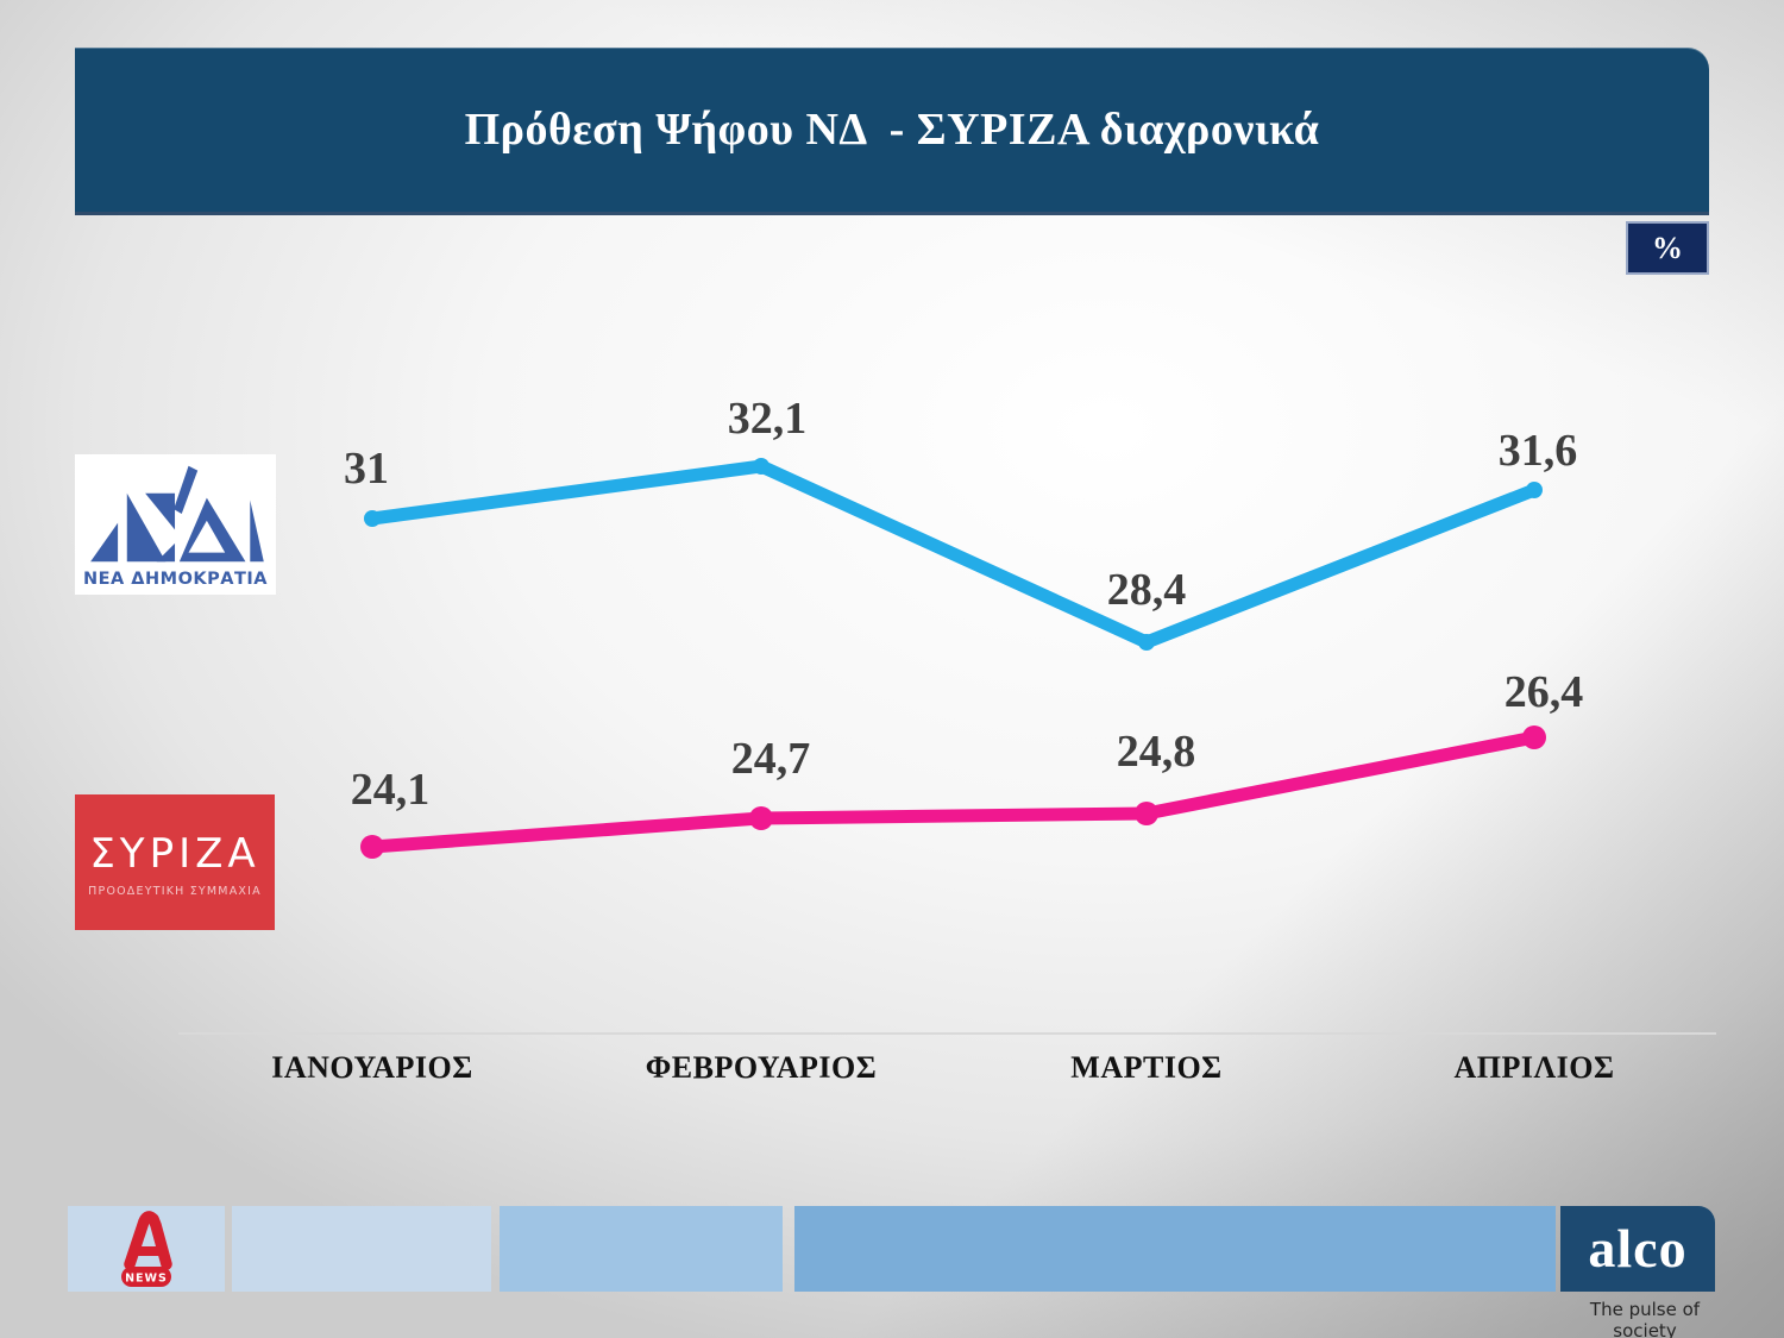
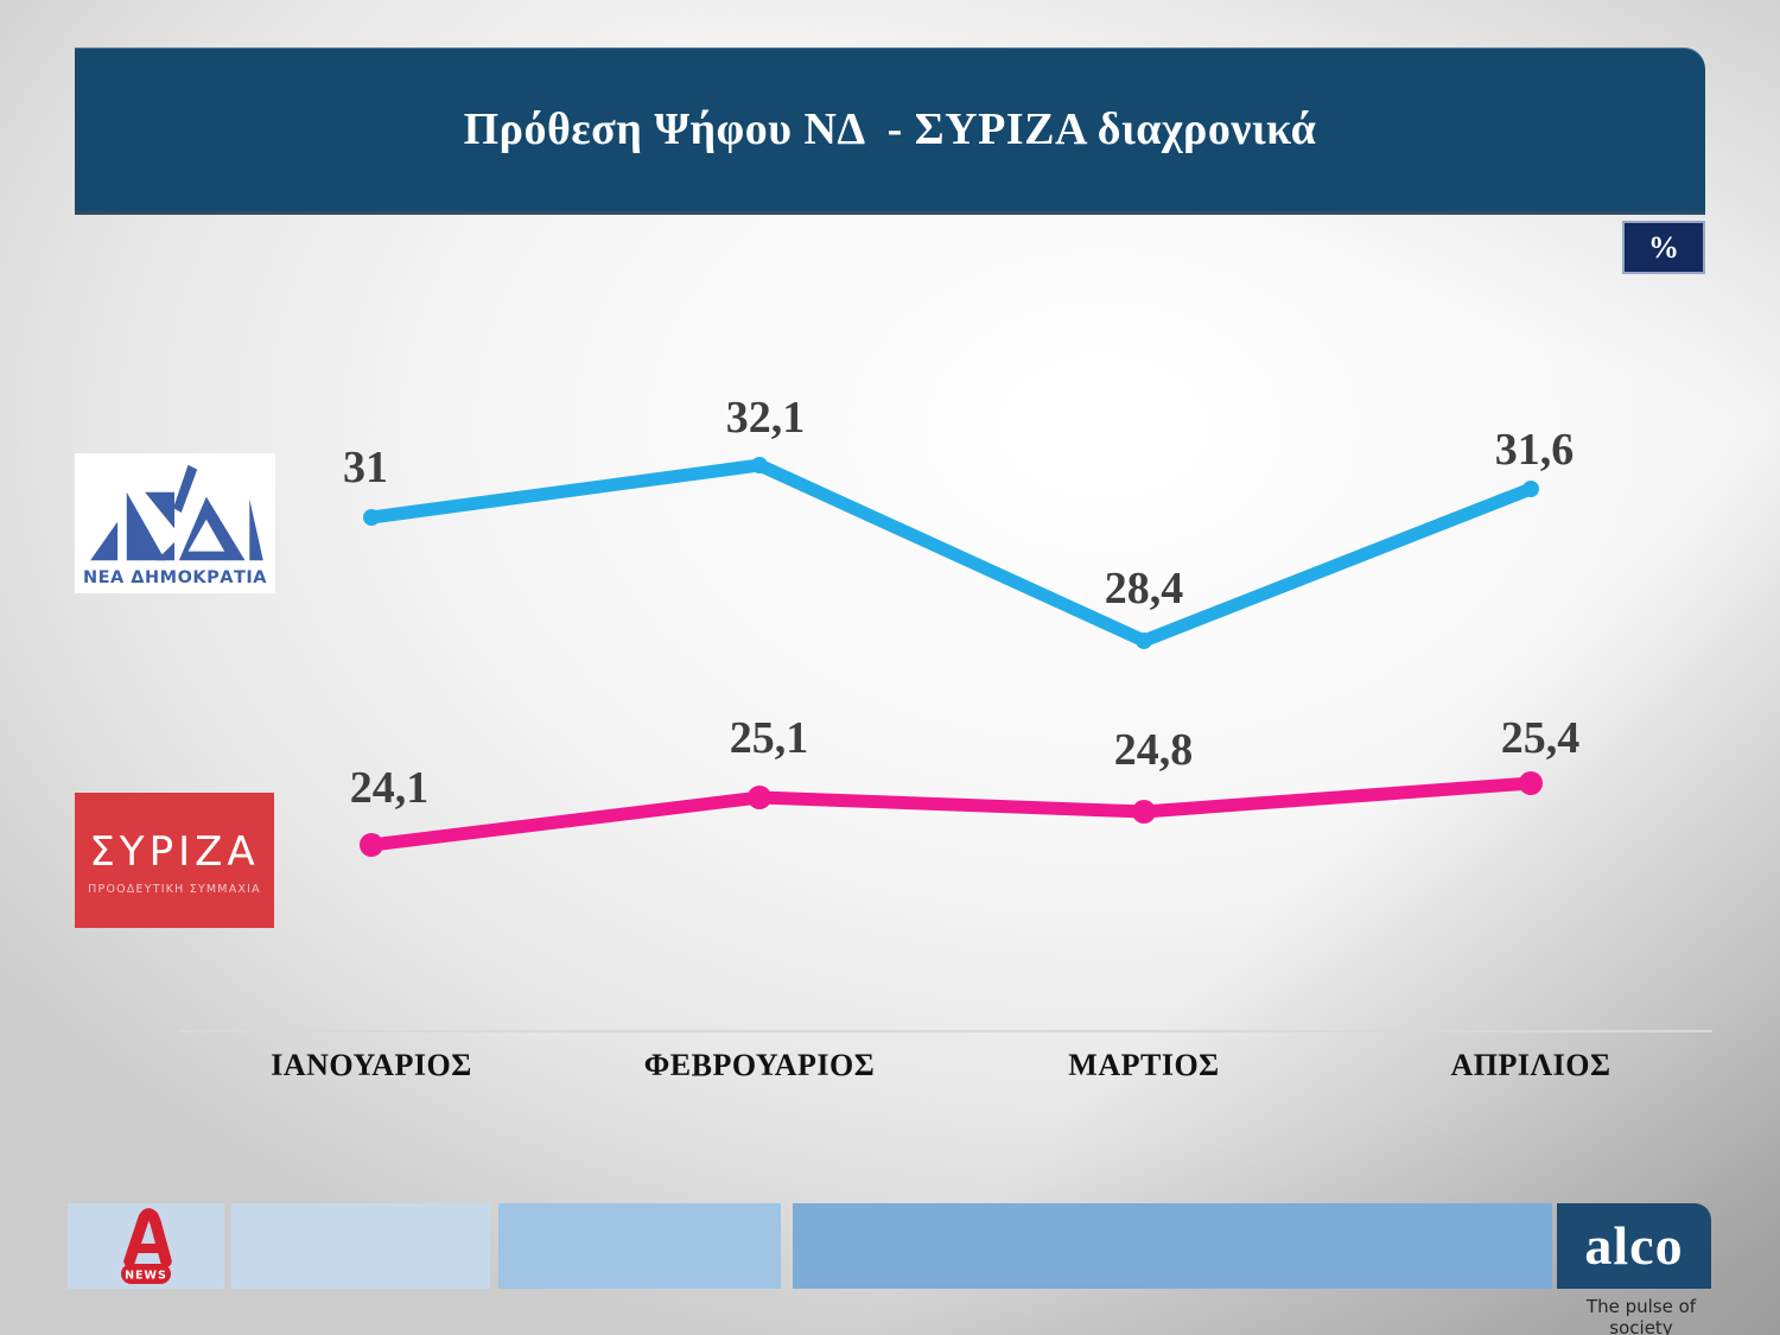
ΣΥΡΙΖΑ/ΦΕΒΡΟΥΑΡΙΟΣ: 24,7 -> 25,1
ΣΥΡΙΖΑ/ΑΠΡΙΛΙΟΣ: 26,4 -> 25,4
